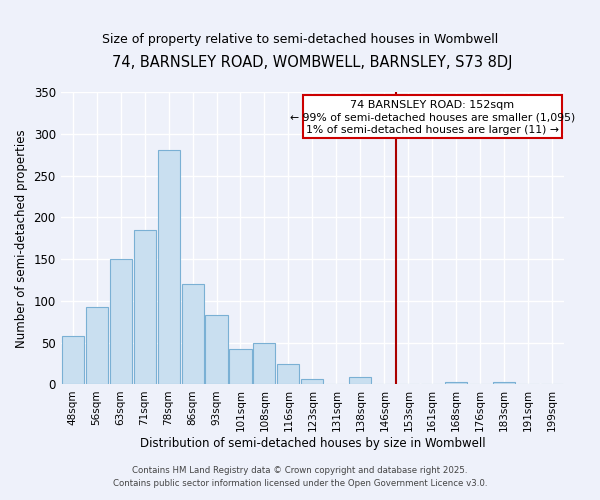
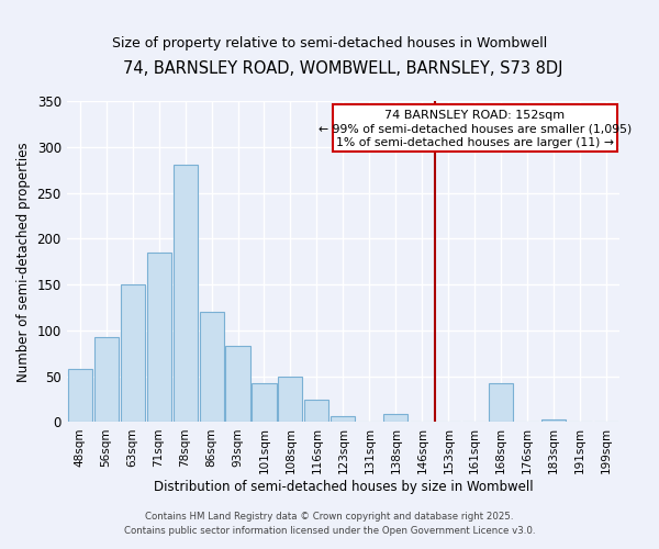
168sqm: 3 -> 42
